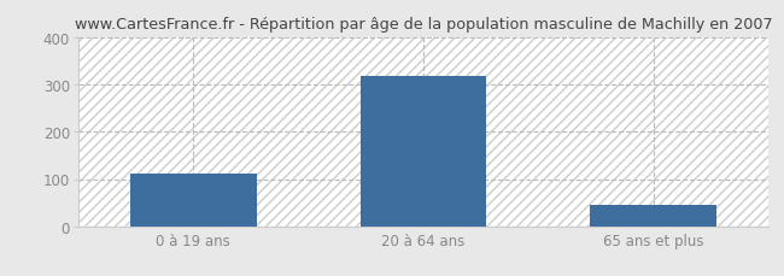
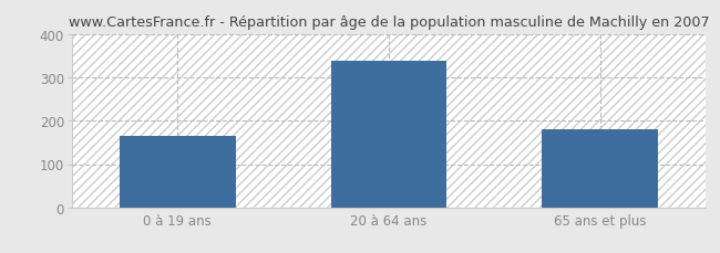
0 à 19 ans: 111 -> 165
20 à 64 ans: 318 -> 340
65 ans et plus: 46 -> 180
